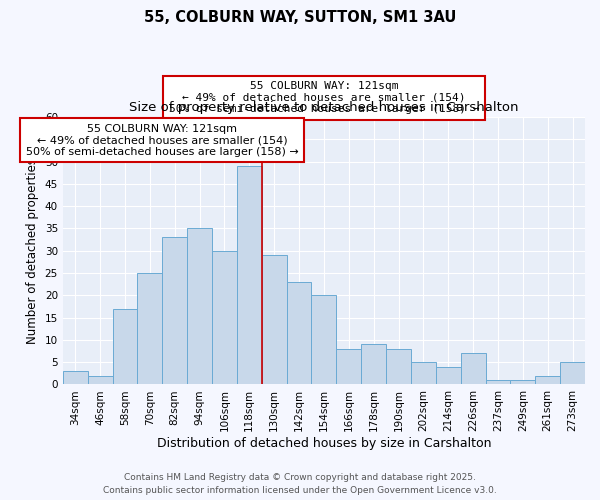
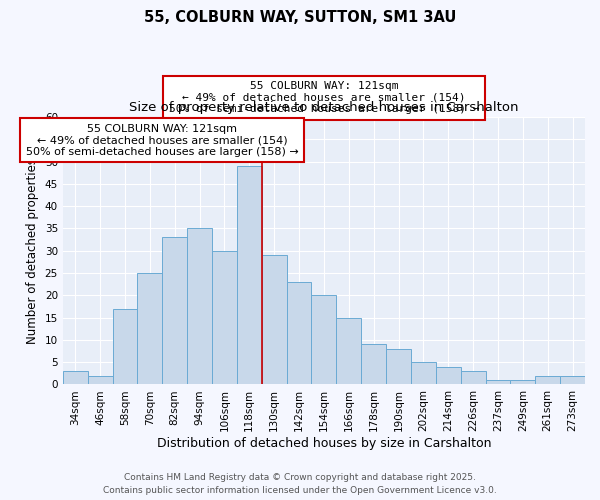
166sqm: 8 -> 15
226sqm: 7 -> 3
273sqm: 5 -> 2
